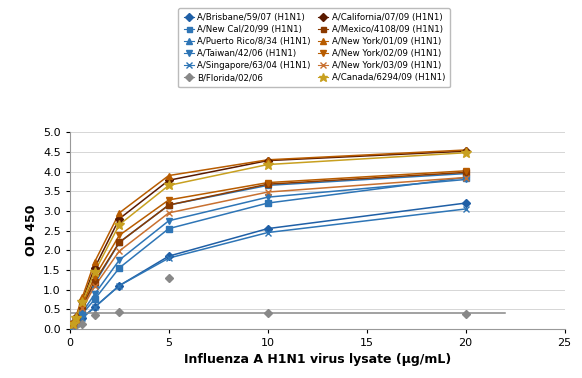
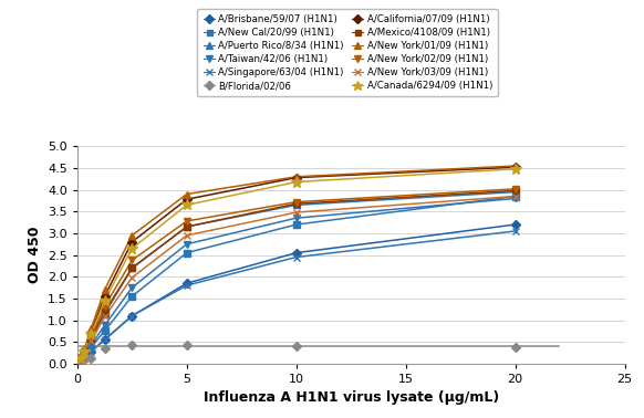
B/Florida/02/06/5: 1.30 -> 0.42
